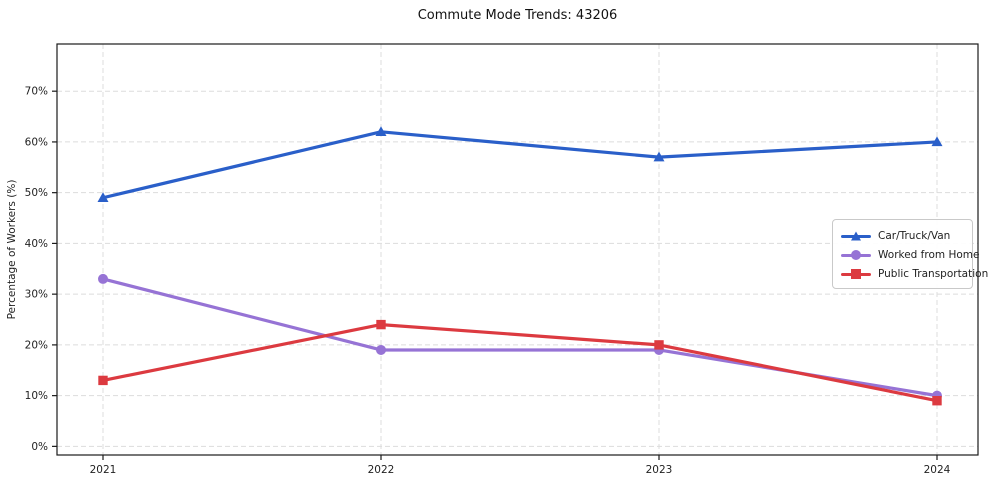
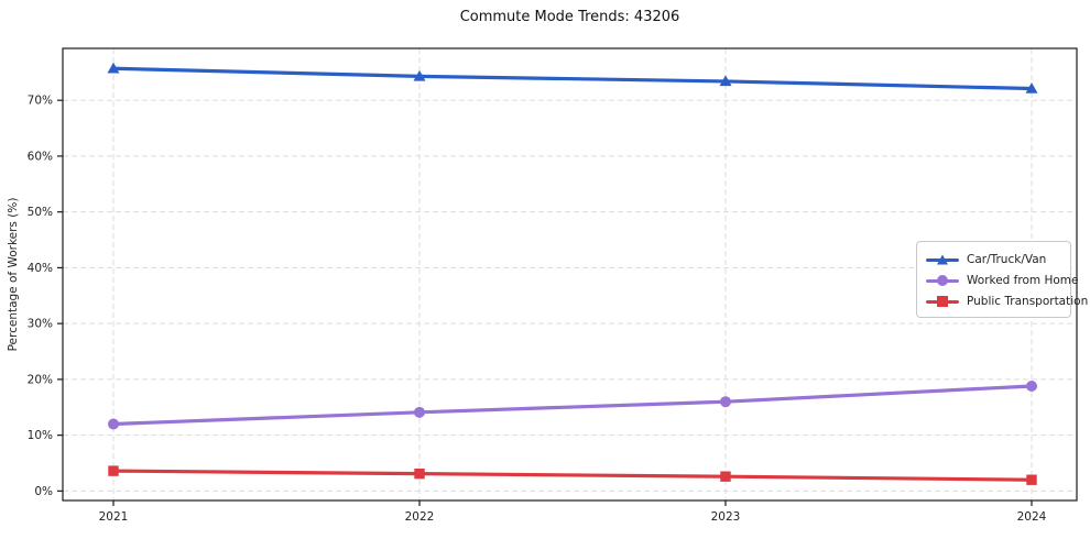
Car/Truck/Van/2021: 49% -> 76%
Worked from Home/2021: 33% -> 12%
Public Transportation/2021: 13% -> 4%
Car/Truck/Van/2022: 62% -> 74%
Worked from Home/2022: 19% -> 14%
Public Transportation/2022: 24% -> 3%
Car/Truck/Van/2023: 57% -> 73%
Worked from Home/2023: 19% -> 16%
Public Transportation/2023: 20% -> 3%
Car/Truck/Van/2024: 60% -> 72%
Worked from Home/2024: 10% -> 19%
Public Transportation/2024: 9% -> 2%
